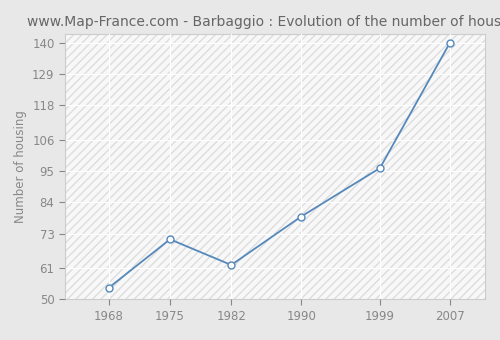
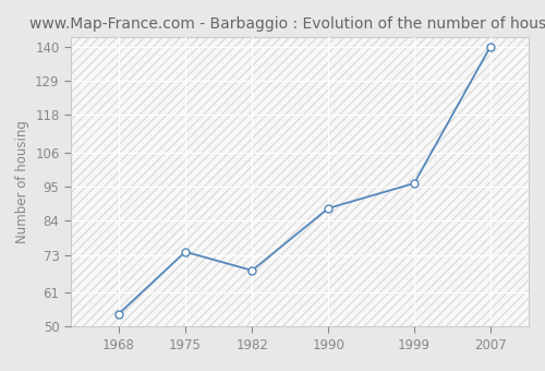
1975: 71 -> 74
1982: 62 -> 68
1990: 79 -> 88
